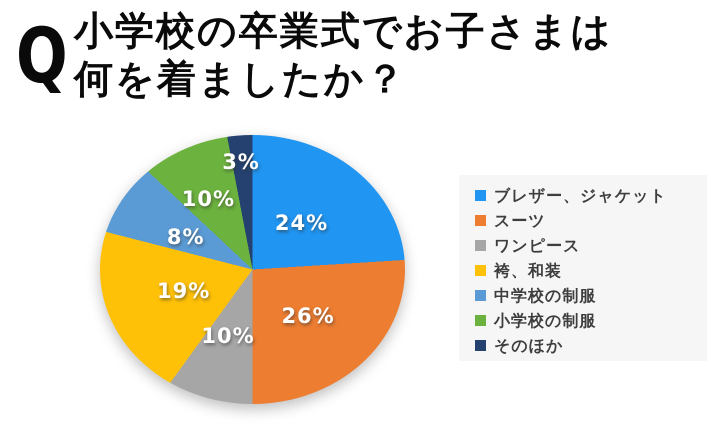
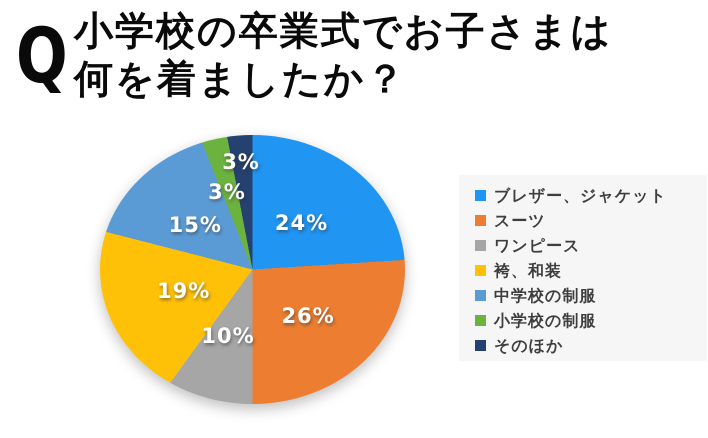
中学校の制服: 8% -> 15%
小学校の制服: 10% -> 3%
